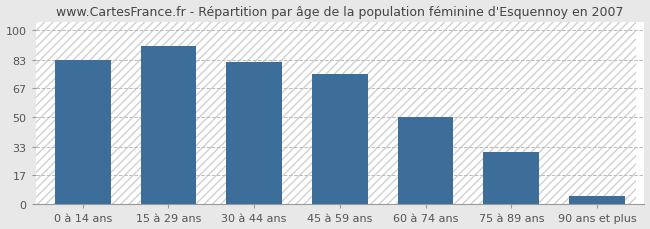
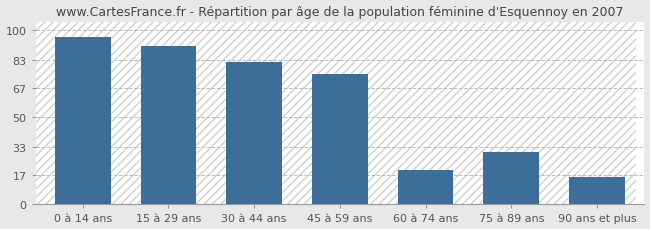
0 à 14 ans: 83 -> 96
60 à 74 ans: 50 -> 20
90 ans et plus: 5 -> 16
